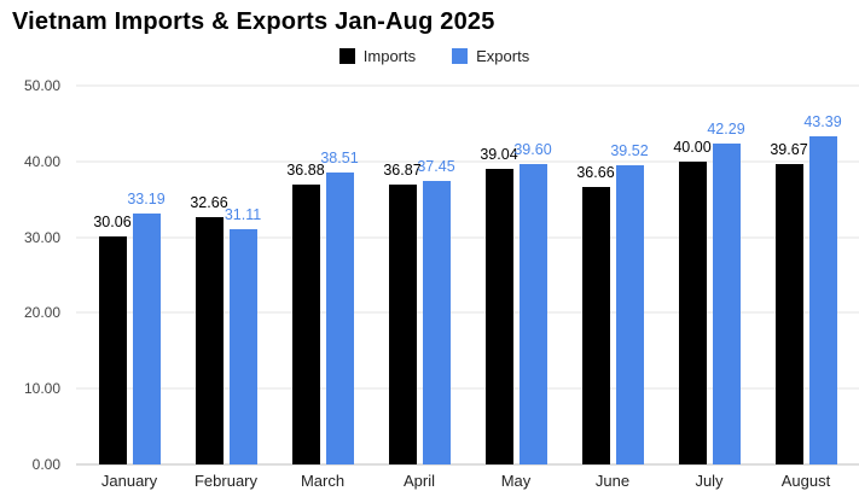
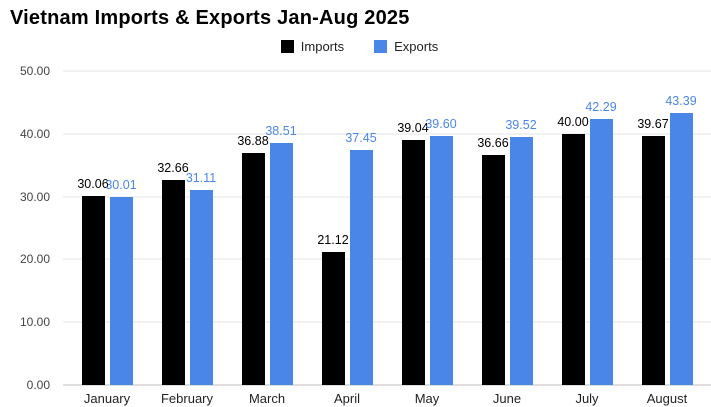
Exports/January: 33.19 -> 30.01
Imports/April: 36.87 -> 21.12
